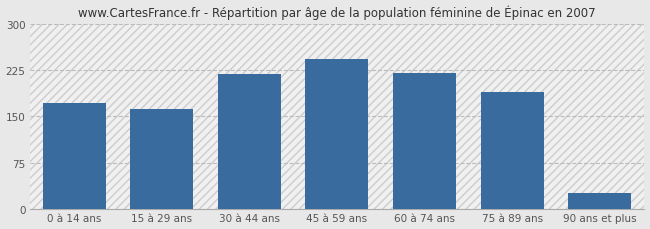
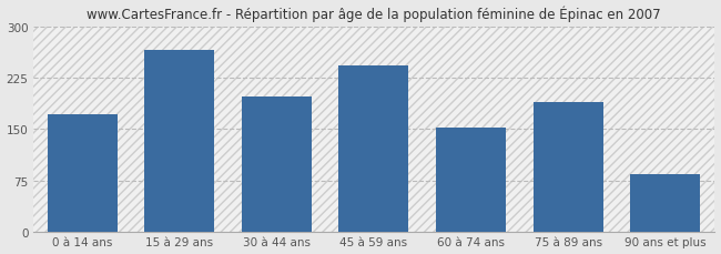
15 à 29 ans: 163 -> 266
30 à 44 ans: 220 -> 198
60 à 74 ans: 221 -> 152
90 ans et plus: 25 -> 84
